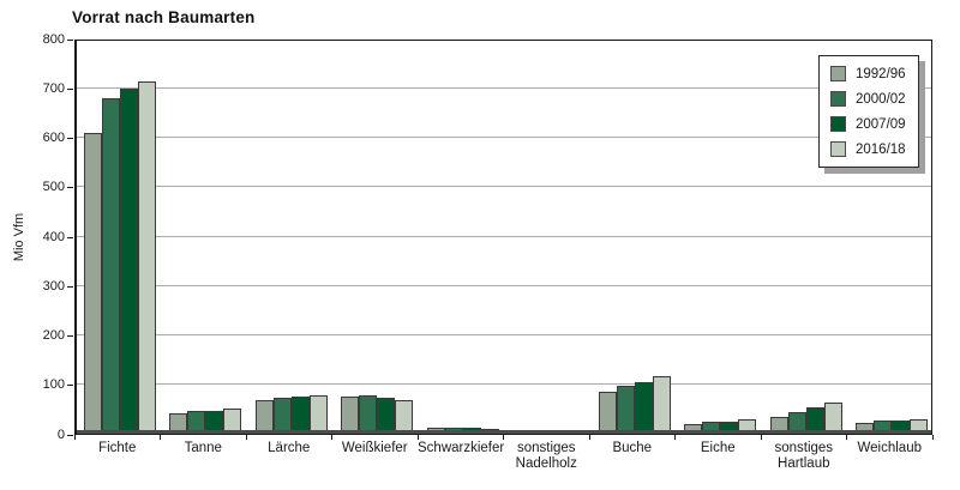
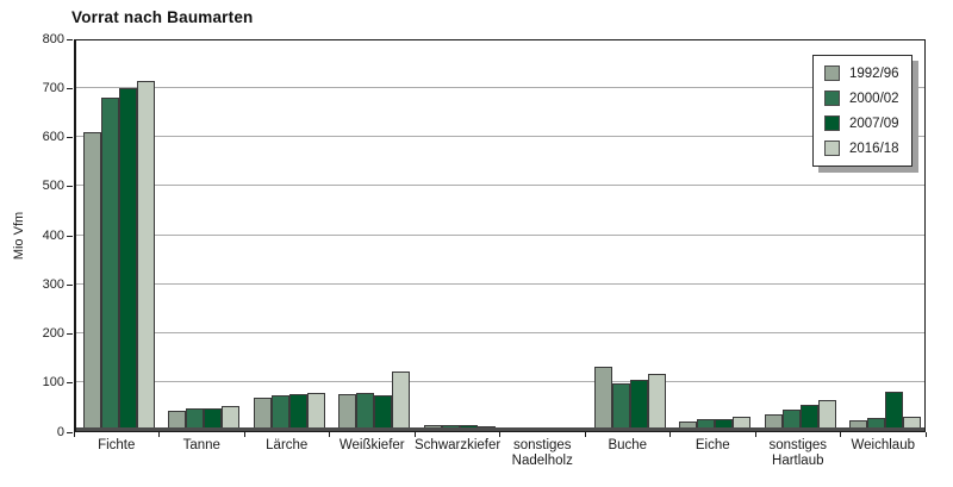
2016/18/Weißkiefer: 70 -> 120
1992/96/Buche: 80 -> 130
2007/09/Weichlaub: 30 -> 80
